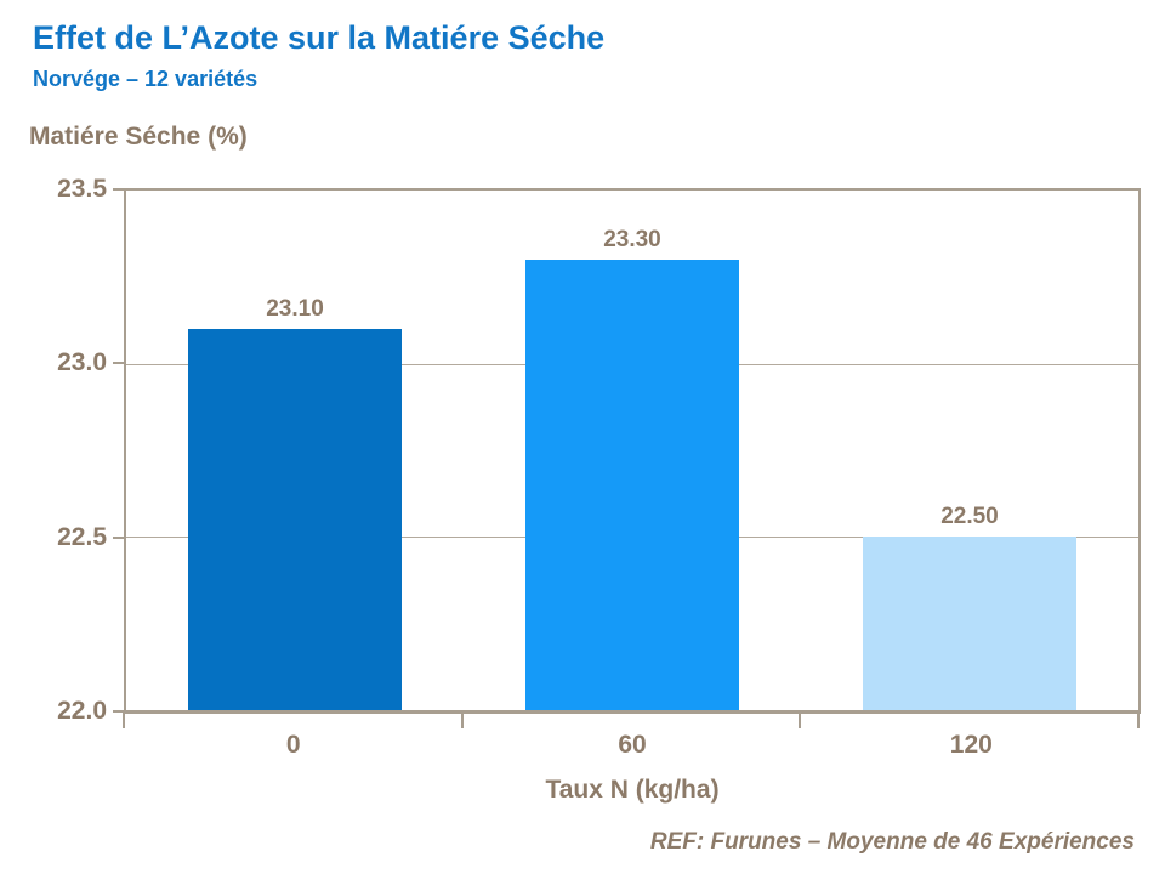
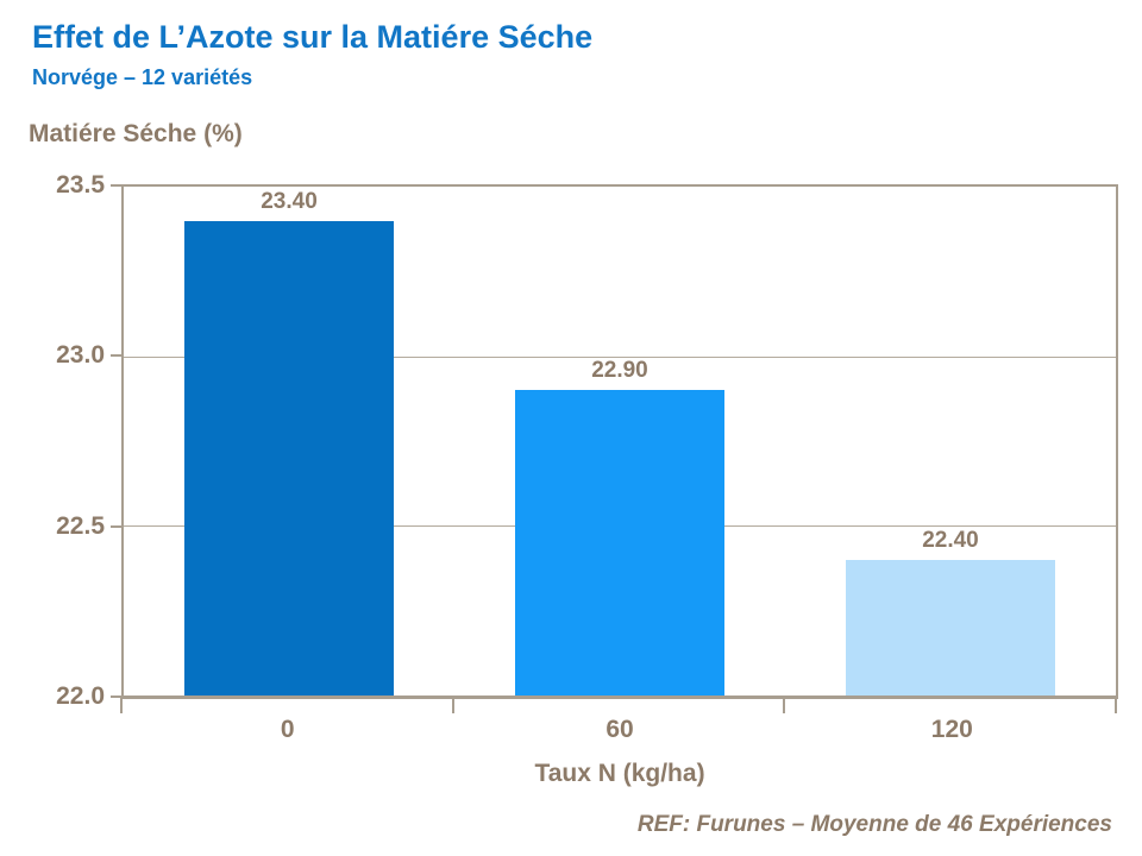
0: 23.10 -> 23.40
60: 23.30 -> 22.90
120: 22.50 -> 22.40
